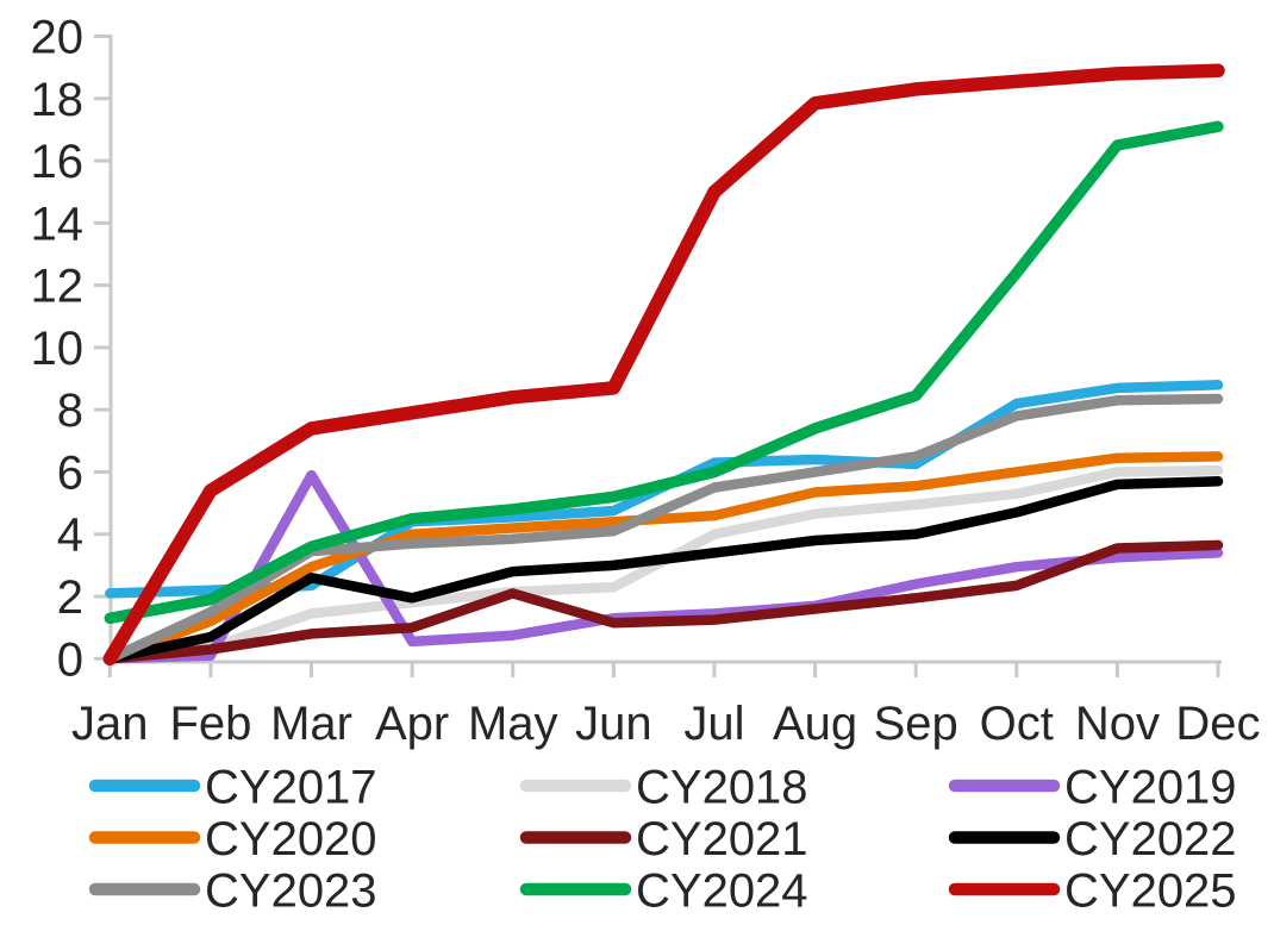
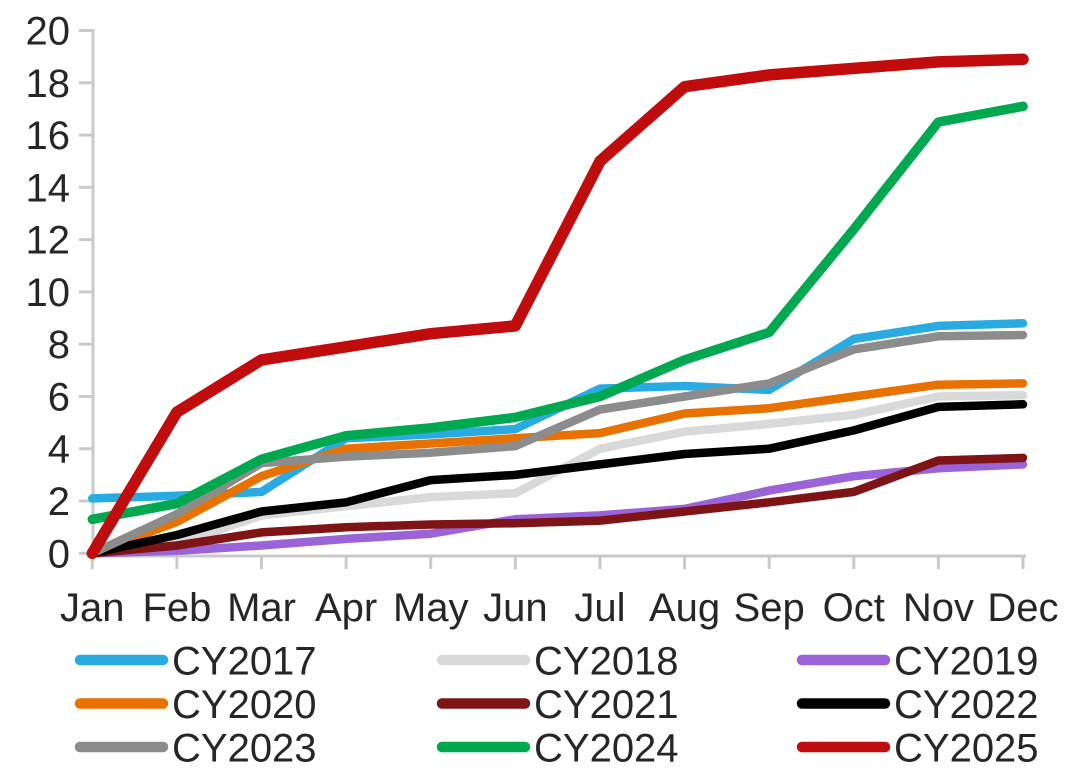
CY2019/Mar: 5.9 -> 0.3
CY2022/Mar: 2.6 -> 1.6
CY2021/May: 2.1 -> 1.1
